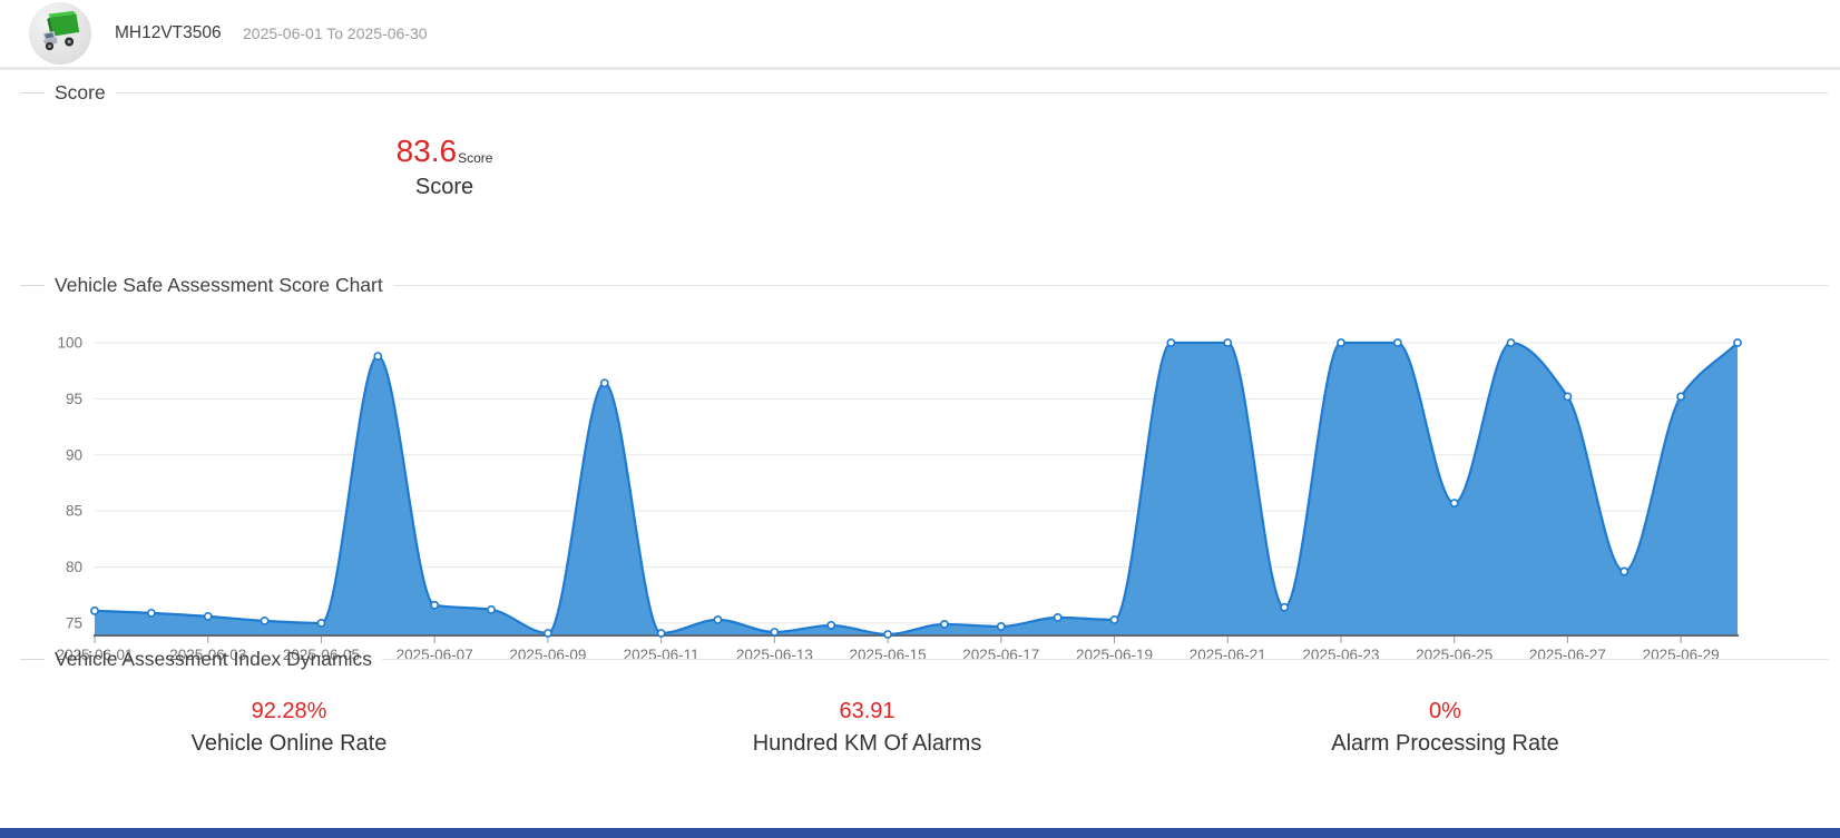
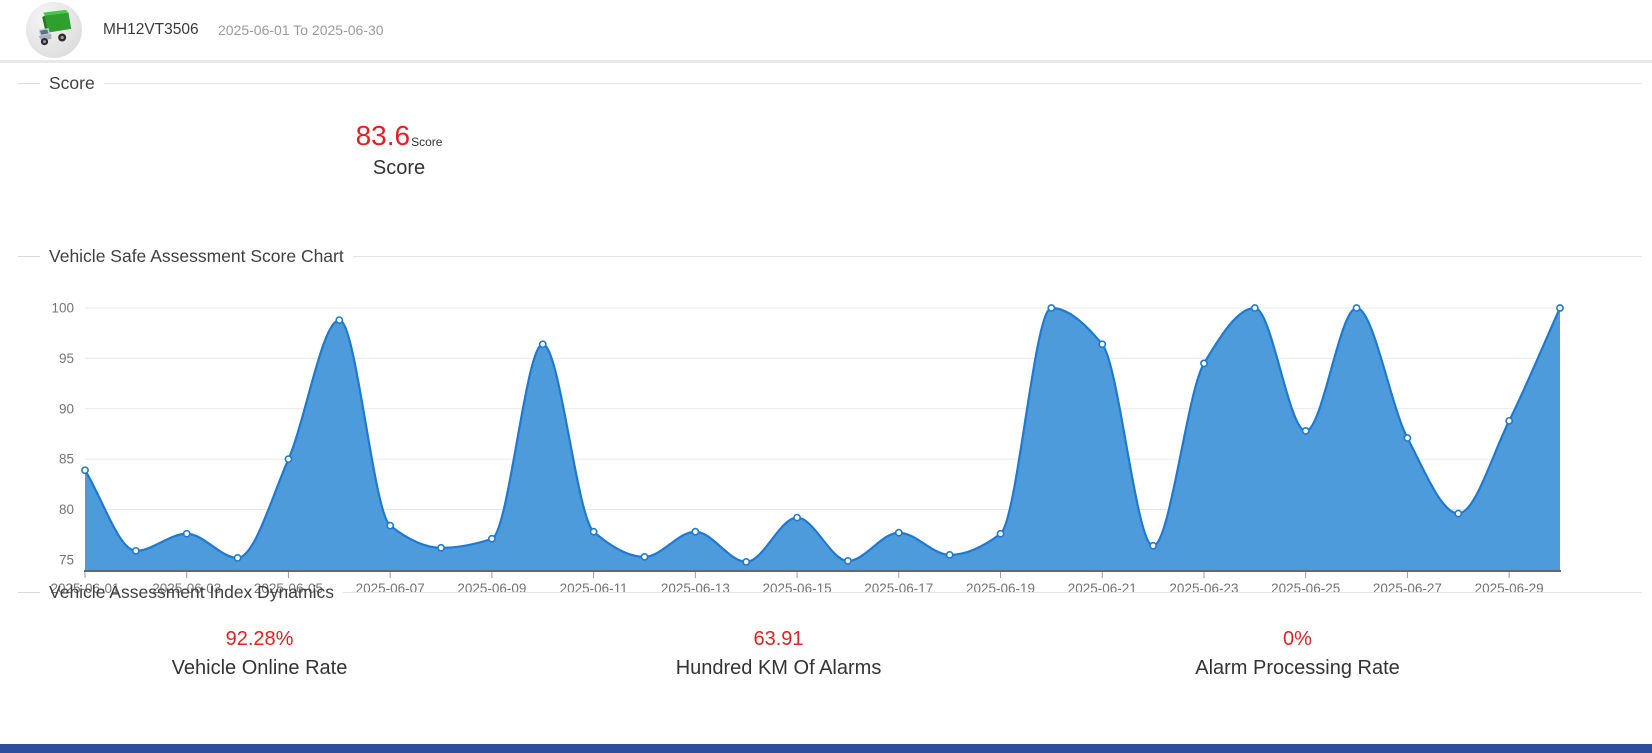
2025-06-01: 76.1 -> 83.9
2025-06-03: 75.6 -> 77.6
2025-06-05: 75.0 -> 85.0
2025-06-07: 76.6 -> 78.4
2025-06-09: 74.1 -> 77.1
2025-06-11: 74.1 -> 77.8
2025-06-13: 74.2 -> 77.8
2025-06-15: 74.0 -> 79.2
2025-06-17: 74.7 -> 77.7
2025-06-19: 75.3 -> 77.6
2025-06-21: 100.0 -> 96.4
2025-06-23: 100.0 -> 94.5
2025-06-25: 85.7 -> 87.8
2025-06-27: 95.2 -> 87.1
2025-06-29: 95.2 -> 88.8
